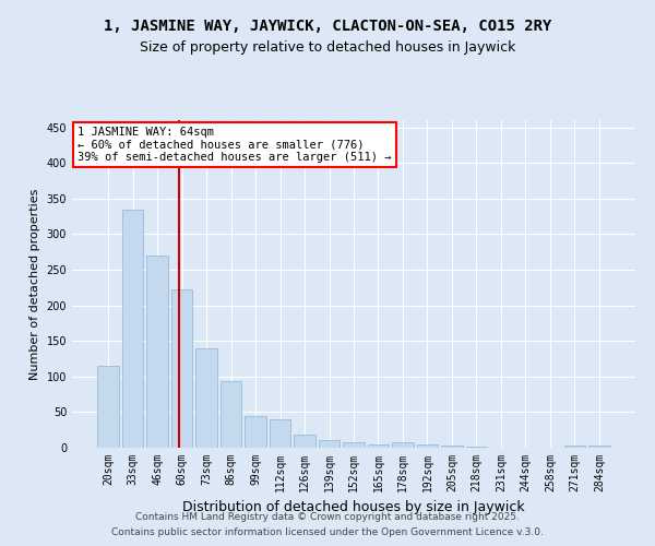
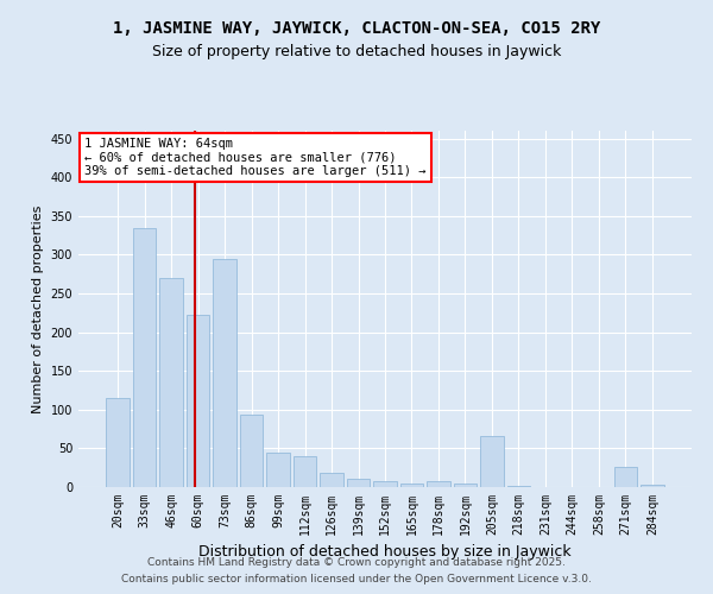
73sqm: 140 -> 294
205sqm: 3 -> 66
271sqm: 3 -> 26
